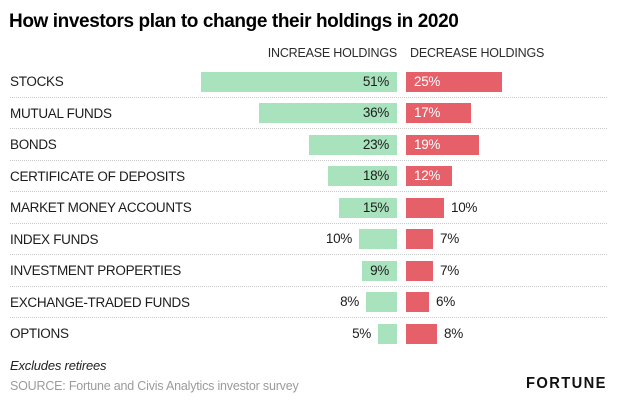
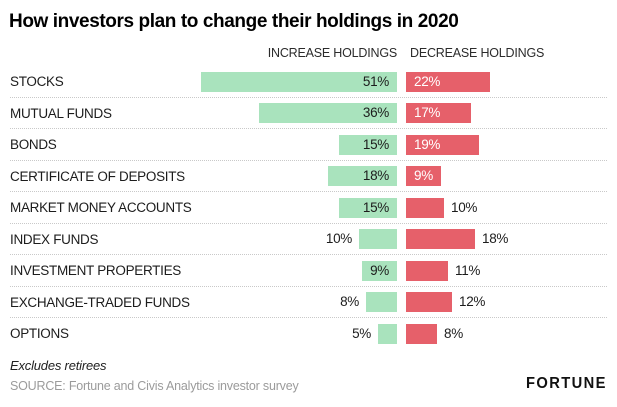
DECREASE HOLDINGS/STOCKS: 25% -> 22%
INCREASE HOLDINGS/BONDS: 23% -> 15%
DECREASE HOLDINGS/CERTIFICATE OF DEPOSITS: 12% -> 9%
DECREASE HOLDINGS/INDEX FUNDS: 7% -> 18%
DECREASE HOLDINGS/INVESTMENT PROPERTIES: 7% -> 11%
DECREASE HOLDINGS/EXCHANGE-TRADED FUNDS: 6% -> 12%
